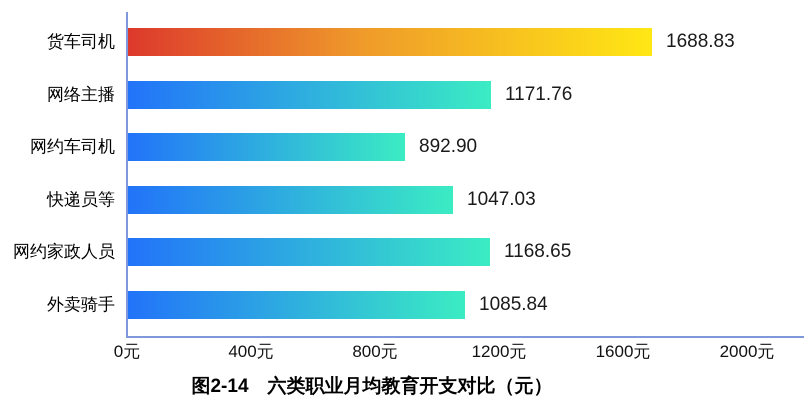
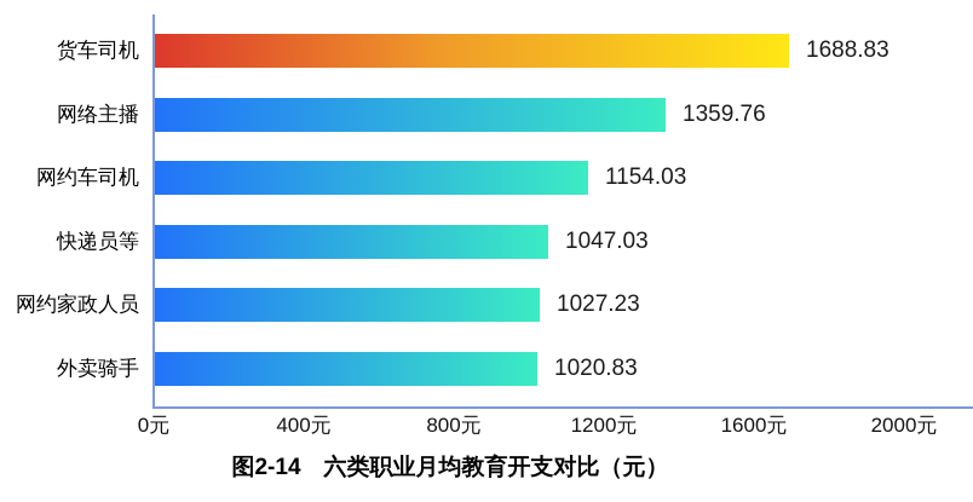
网络主播: 1171.76 -> 1359.76
网约车司机: 892.90 -> 1154.03
网约家政人员: 1168.65 -> 1027.23
外卖骑手: 1085.84 -> 1020.83
